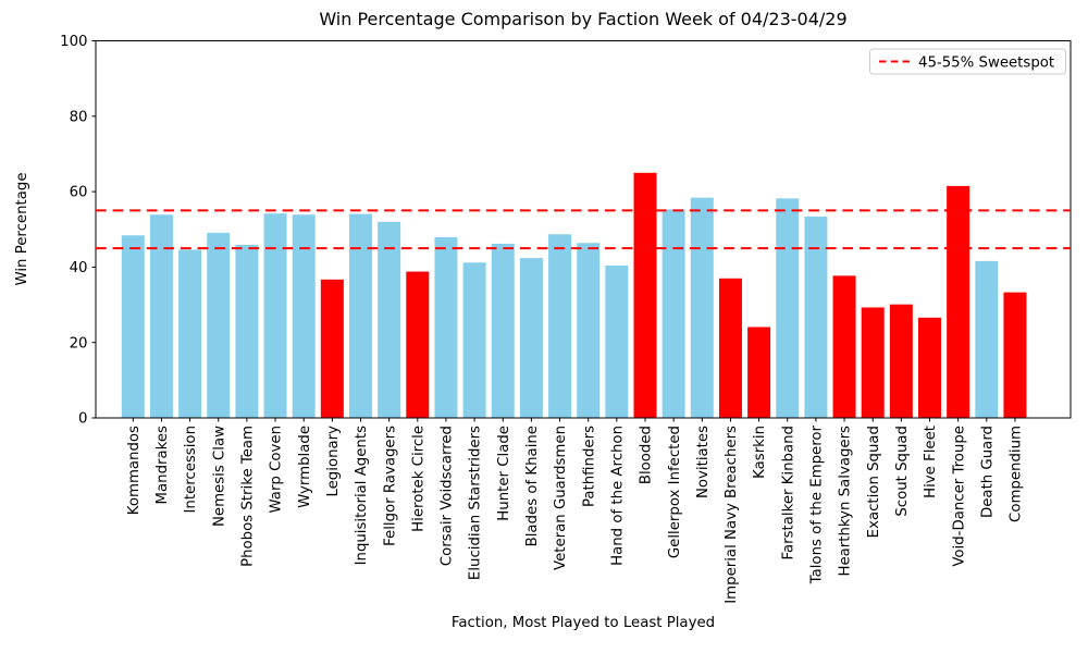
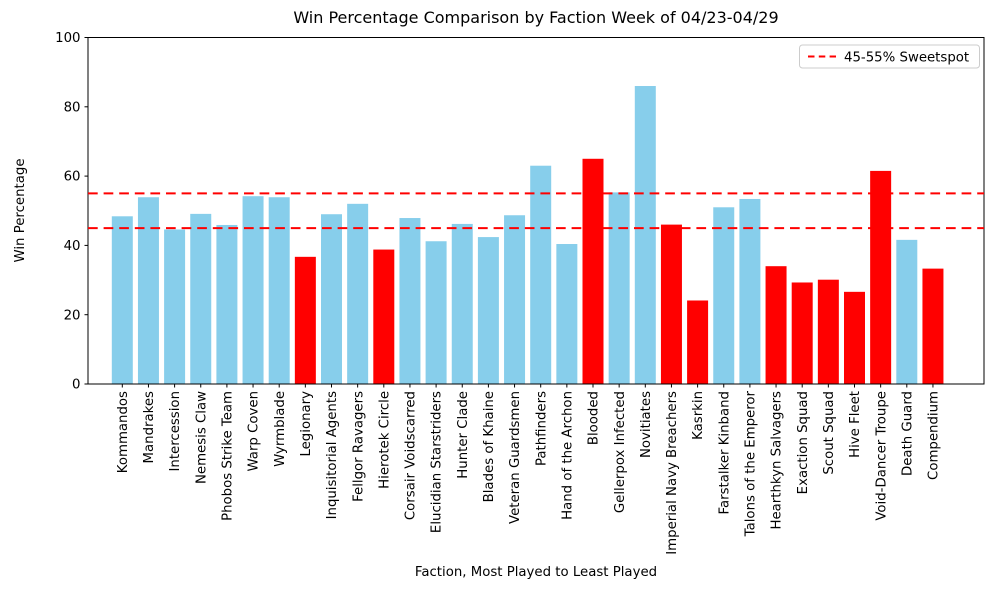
Inquisitorial Agents: 54 -> 49
Pathfinders: 46 -> 63
Novitiates: 58 -> 86
Imperial Navy Breachers: 37 -> 46
Farstalker Kinband: 58 -> 51
Hearthkyn Salvagers: 38 -> 34
